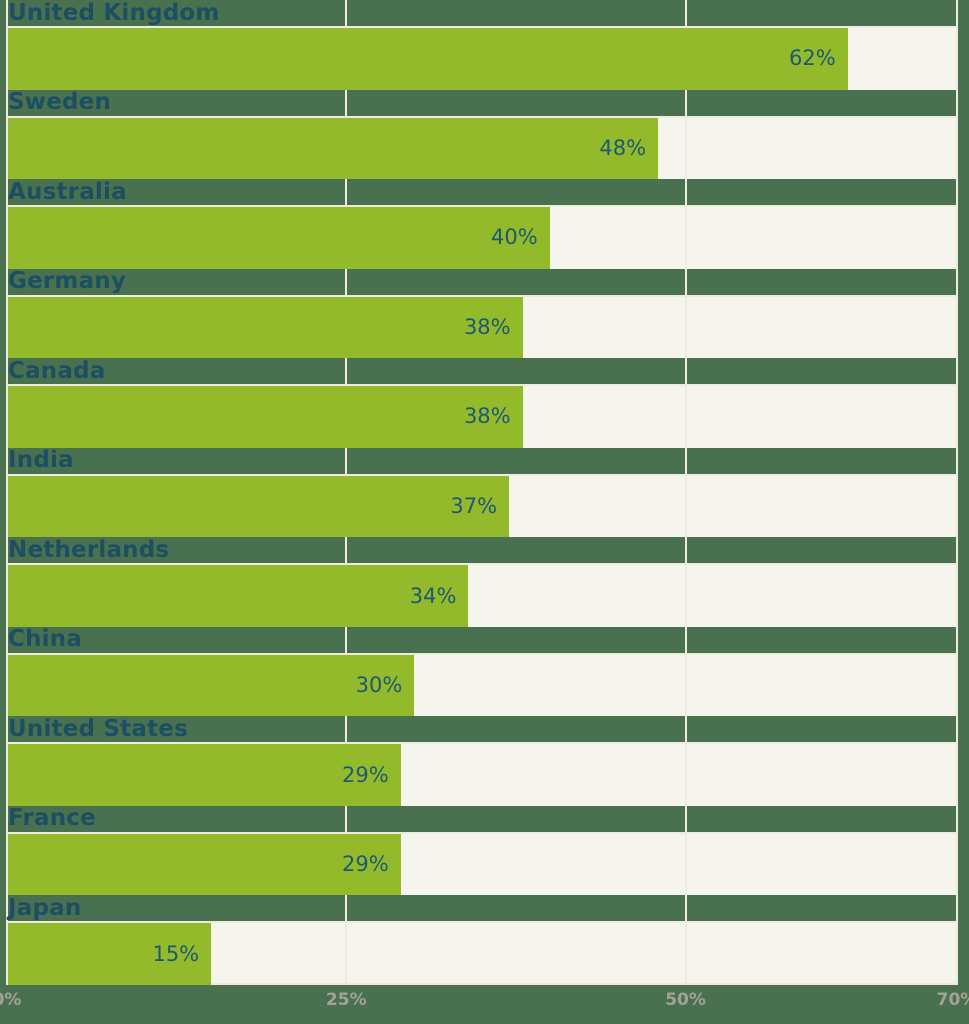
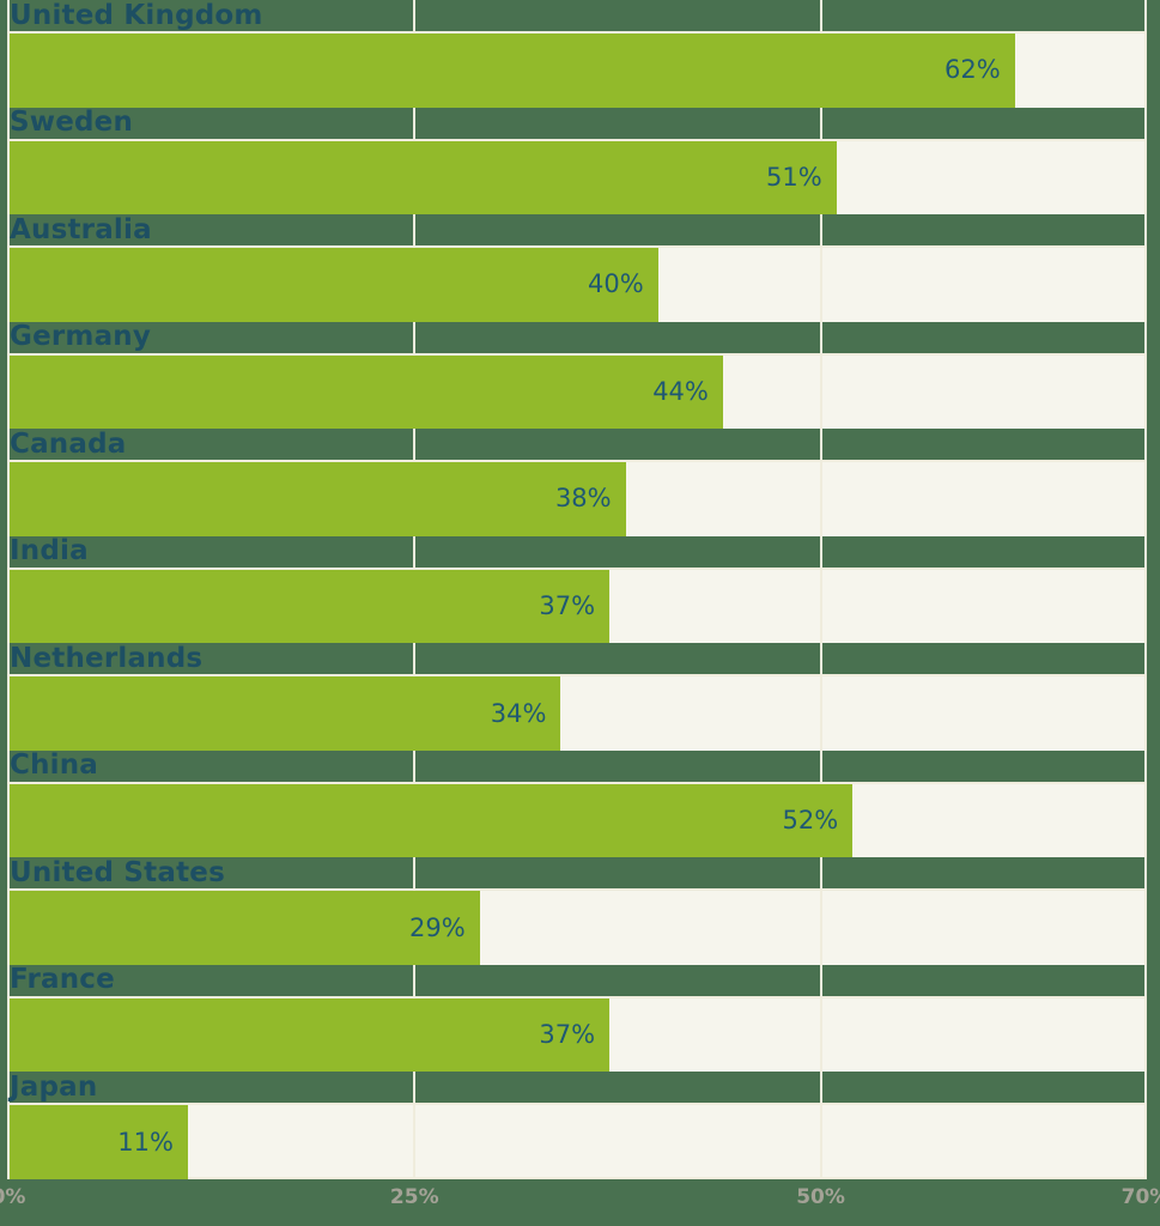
Sweden: 48% -> 51%
Germany: 38% -> 44%
China: 30% -> 52%
France: 29% -> 37%
Japan: 15% -> 11%
